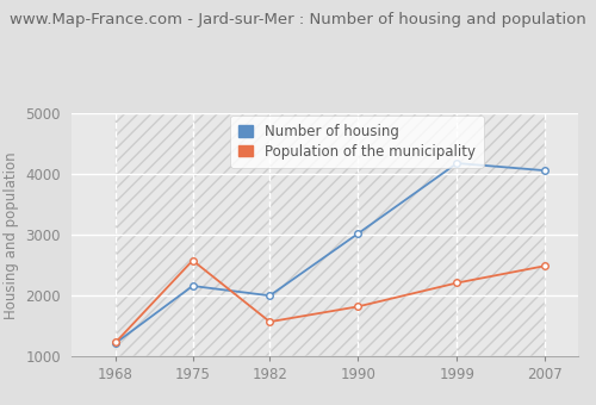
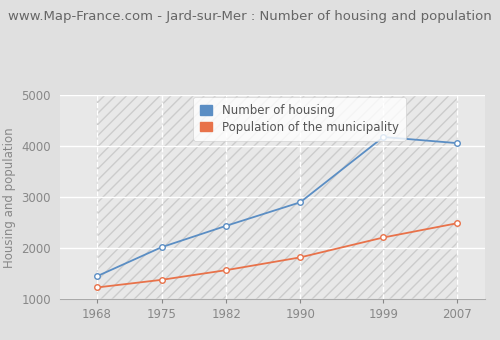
Number of housing/1968: 1220 -> 1450
Number of housing/1975: 2160 -> 2020
Population of the municipality/1975: 2580 -> 1380
Number of housing/1982: 2000 -> 2440
Number of housing/1990: 3020 -> 2900
